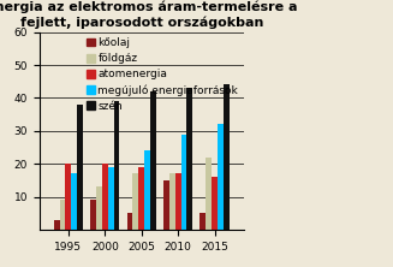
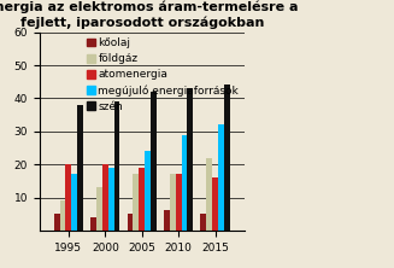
kőolaj/1995: 3 -> 5
kőolaj/2000: 9 -> 4
kőolaj/2010: 15 -> 6
